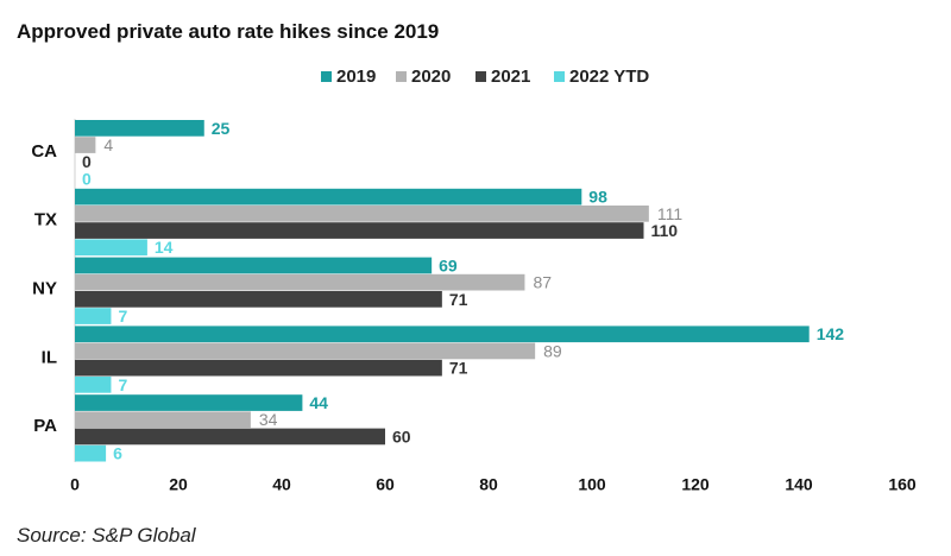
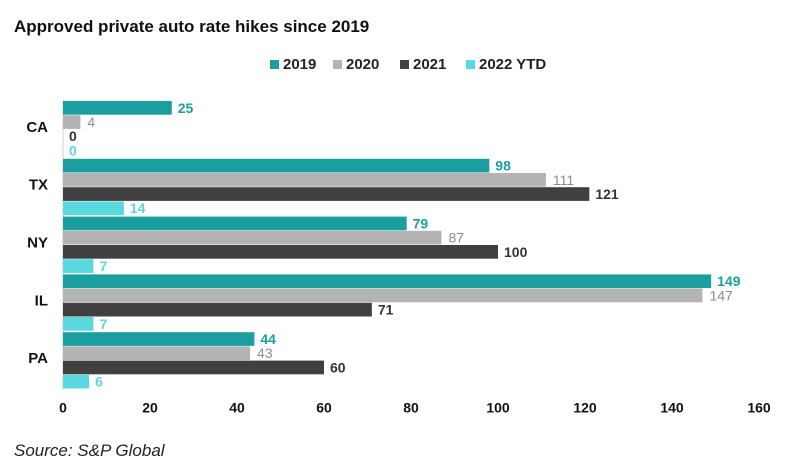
2021/TX: 110 -> 121
2019/NY: 69 -> 79
2021/NY: 71 -> 100
2019/IL: 142 -> 149
2020/IL: 89 -> 147
2020/PA: 34 -> 43
